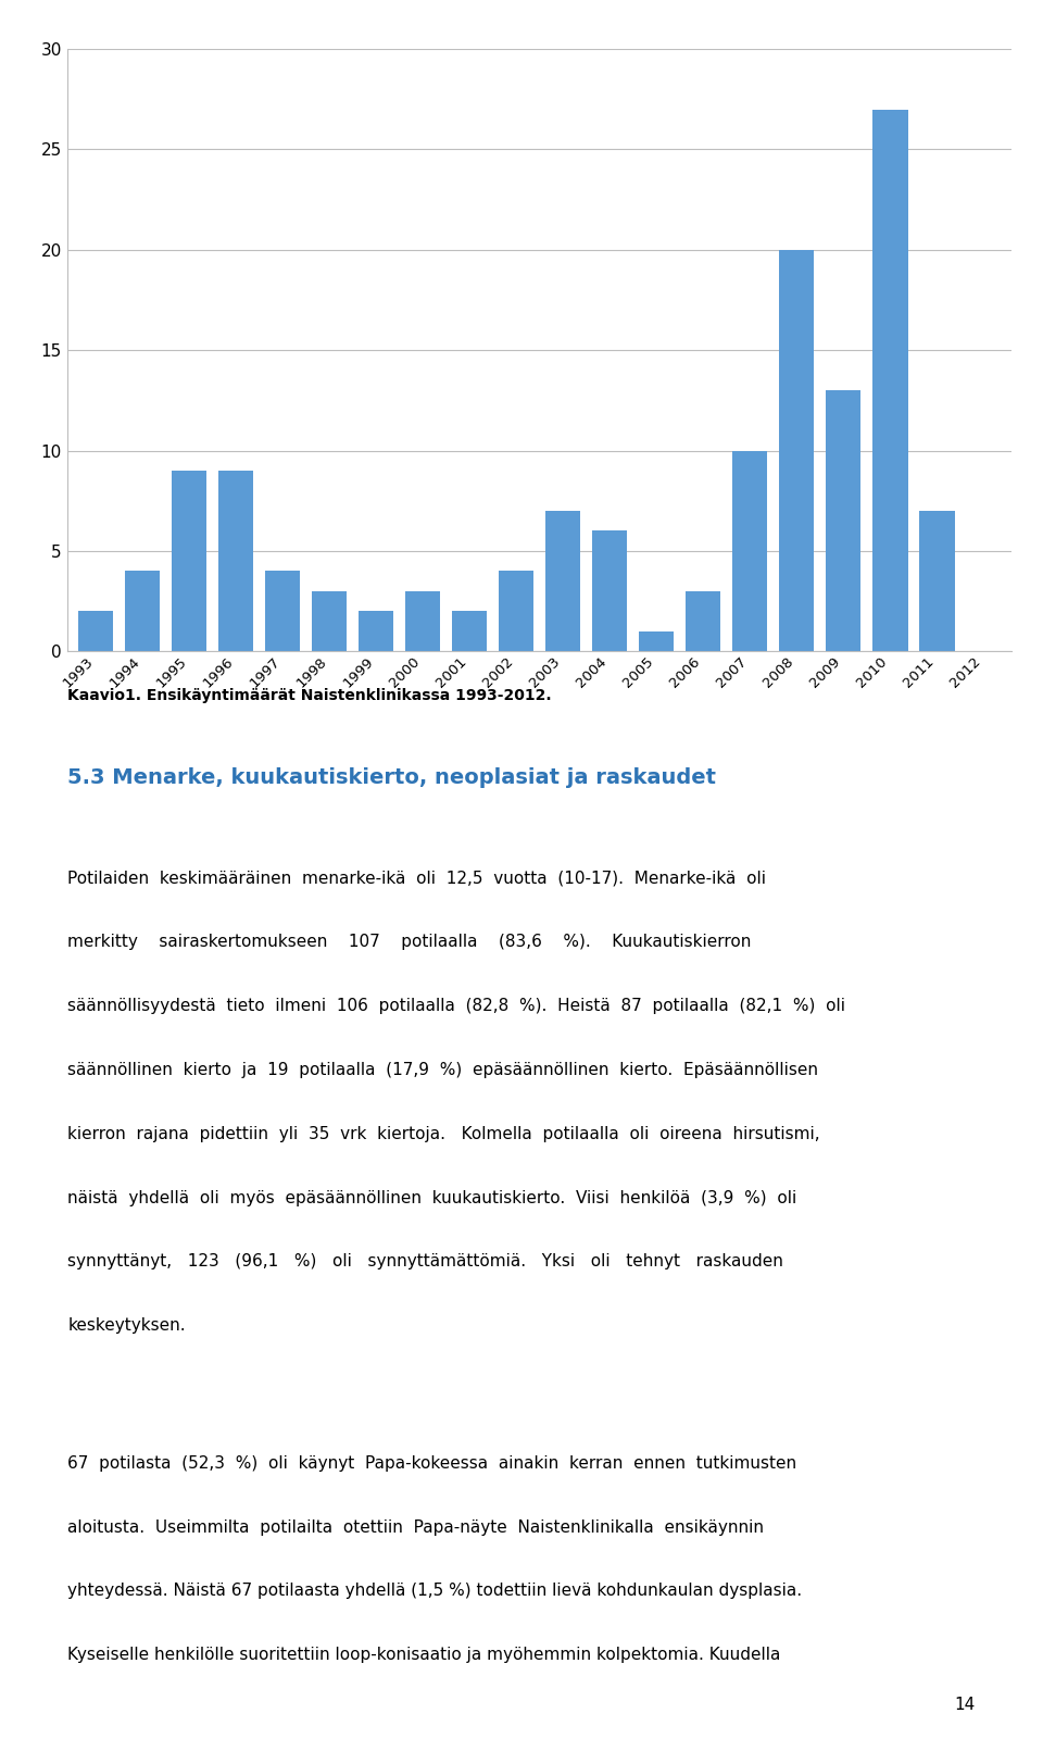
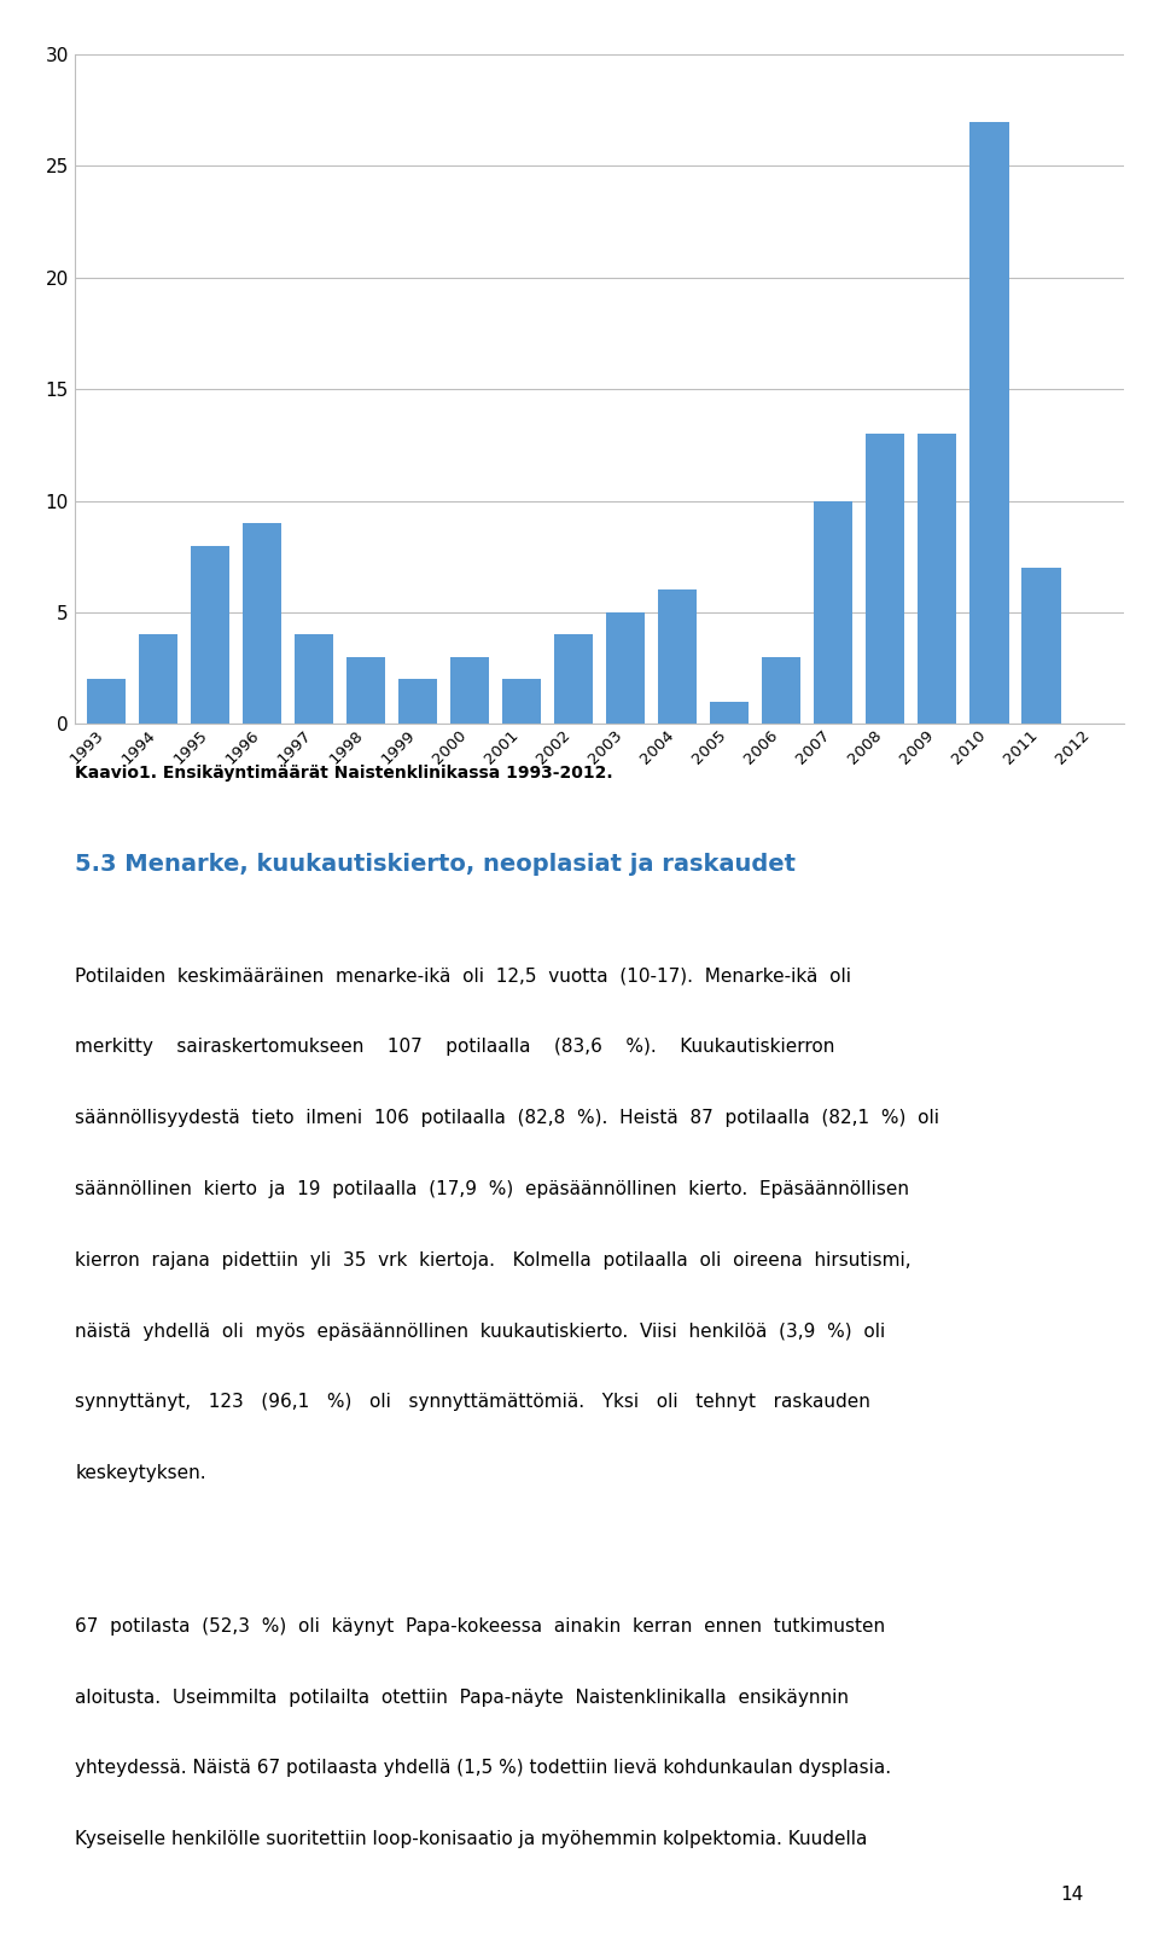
1995: 9 -> 8
2003: 7 -> 5
2008: 20 -> 13
